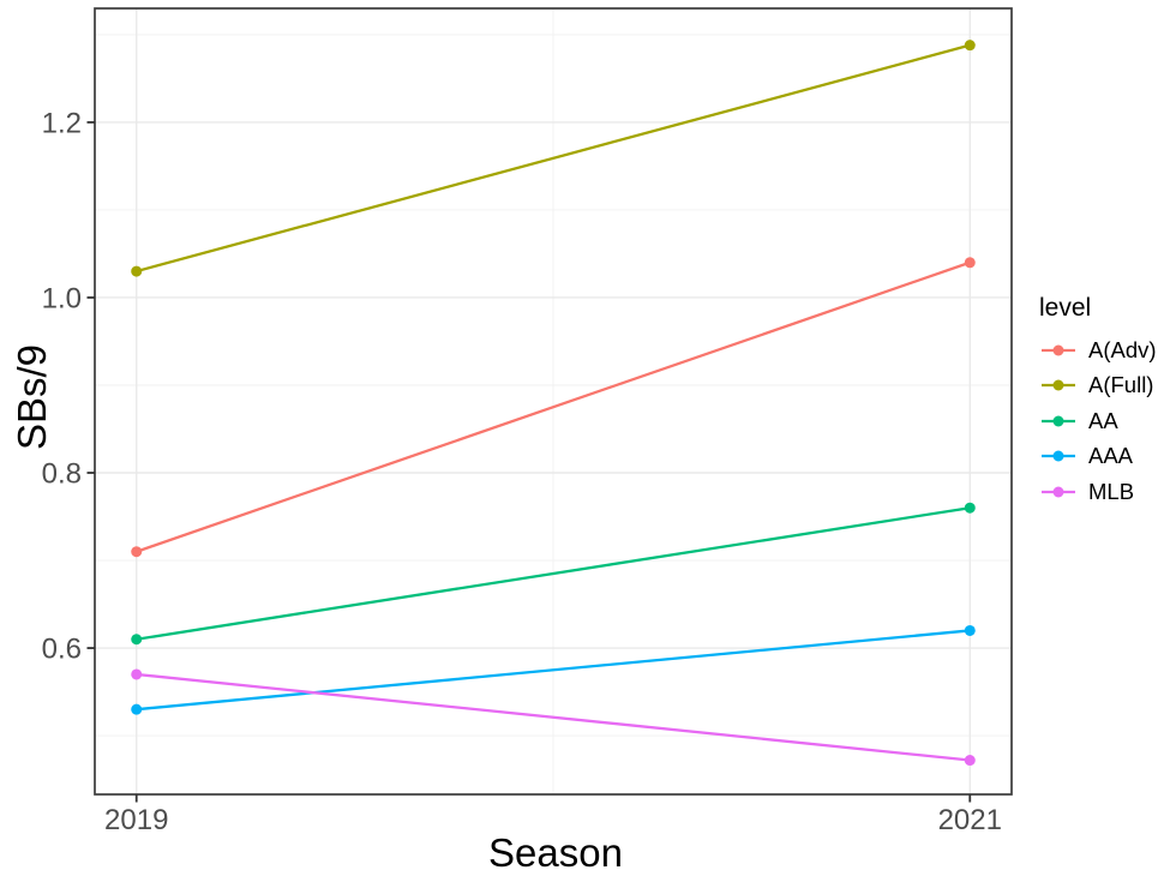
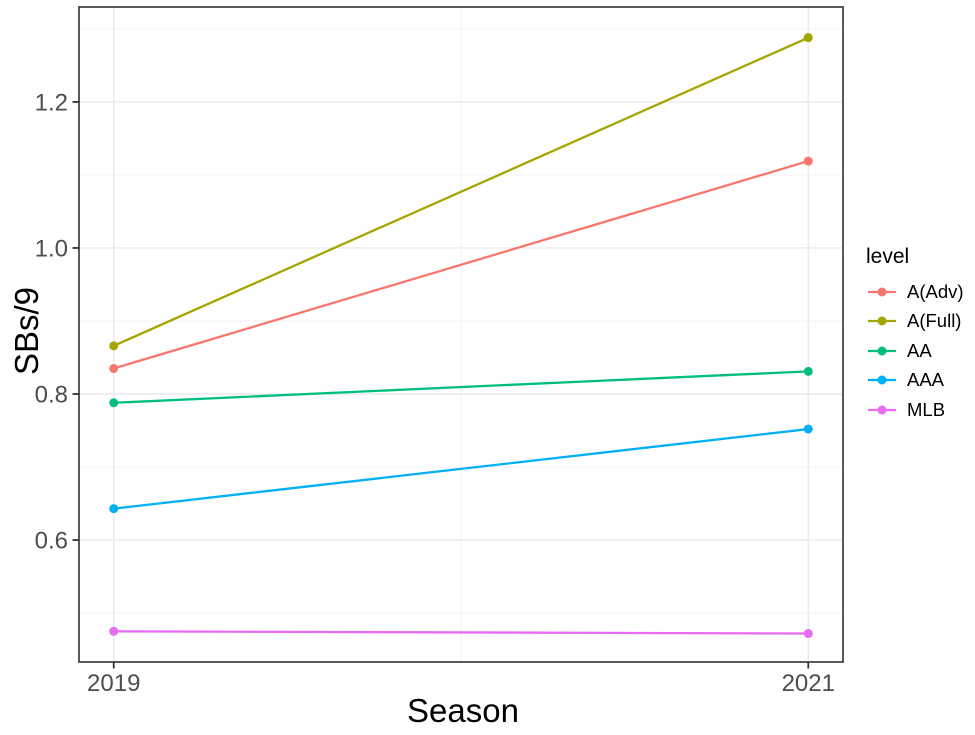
A(Adv)/2019: 0.71 -> 0.83
A(Full)/2019: 1.03 -> 0.87
AA/2019: 0.61 -> 0.79
AAA/2019: 0.53 -> 0.64
MLB/2019: 0.57 -> 0.47
A(Adv)/2021: 1.04 -> 1.12
AA/2021: 0.76 -> 0.83
AAA/2021: 0.62 -> 0.75
